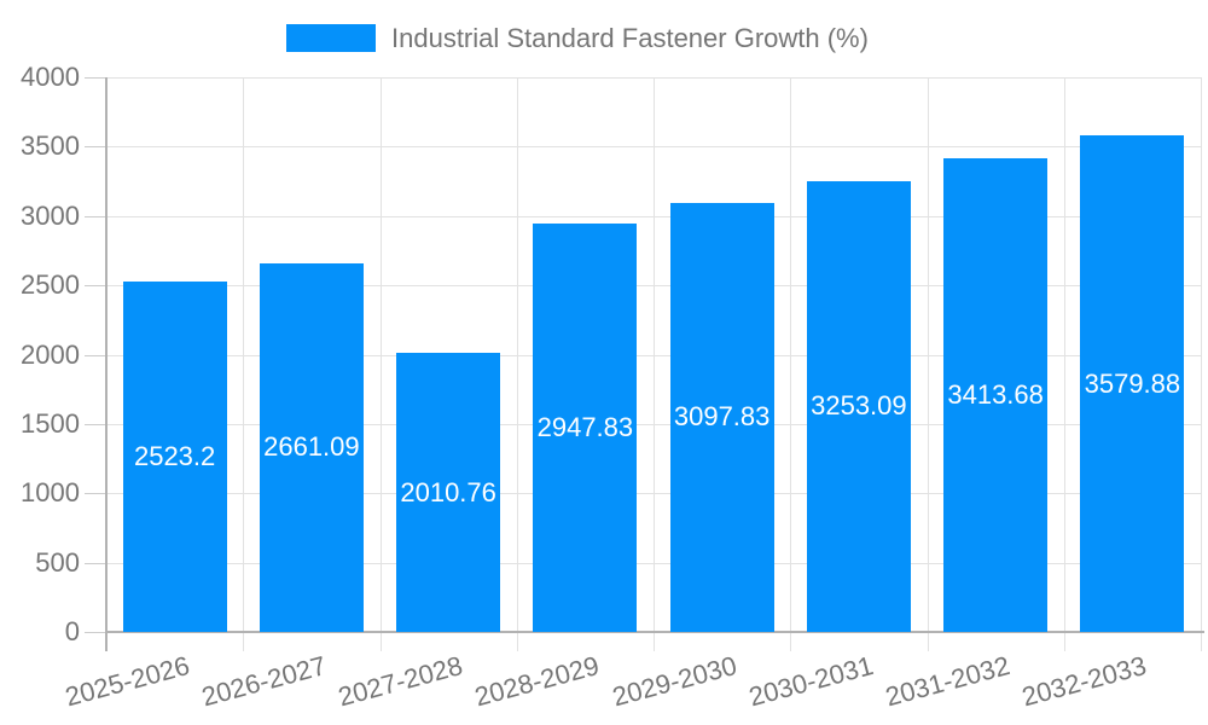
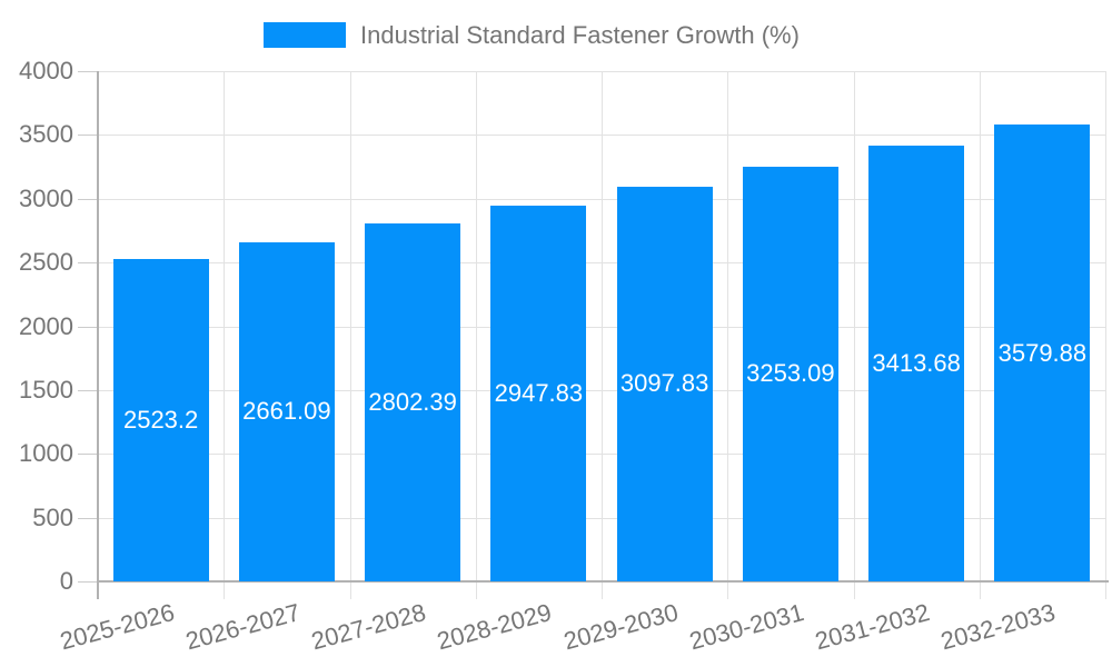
2027-2028: 2010.76 -> 2802.39
